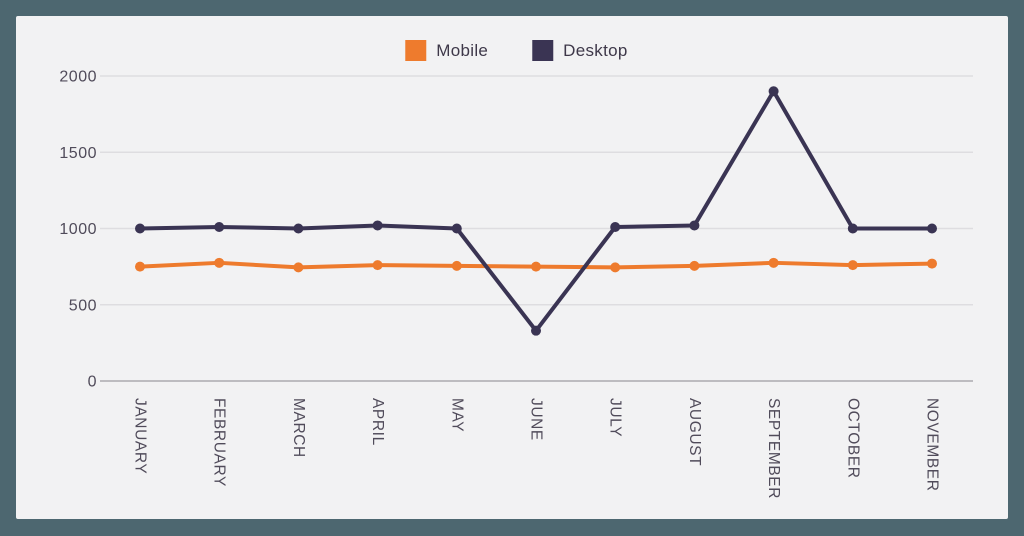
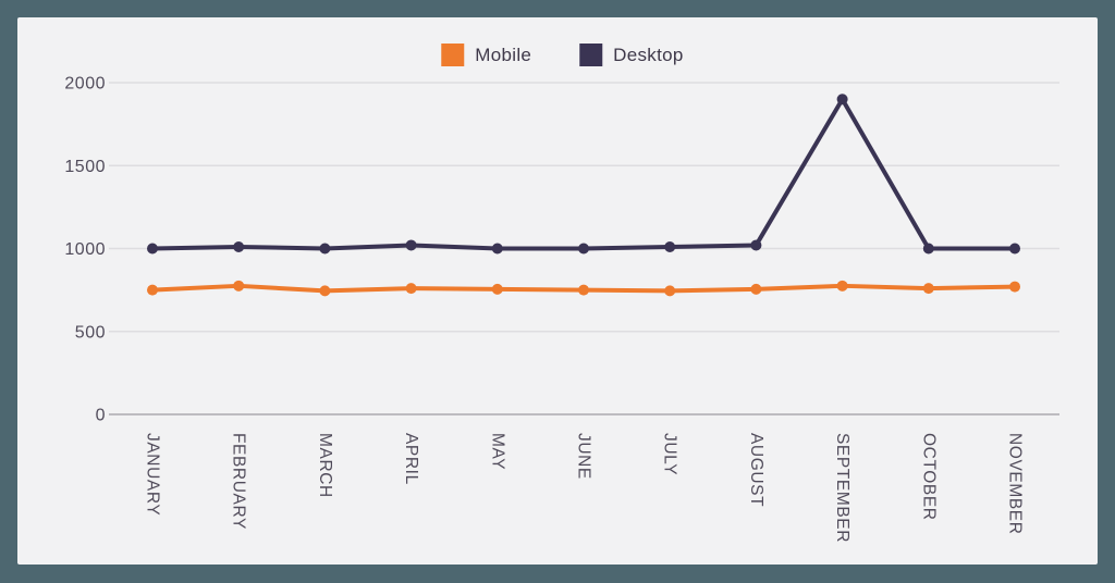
Desktop/JUNE: 330 -> 1000
